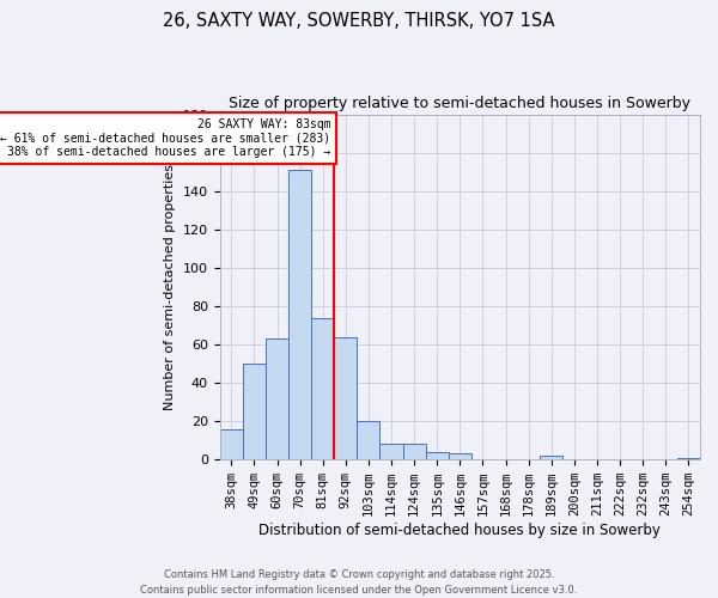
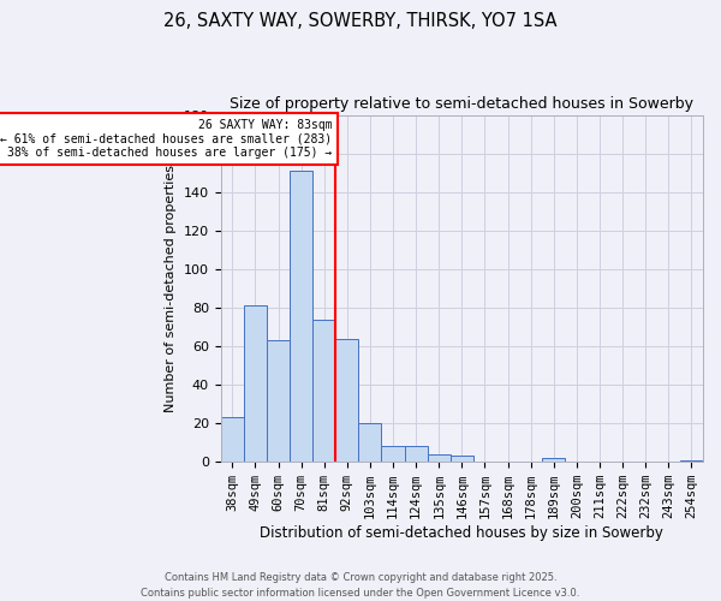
38sqm: 16 -> 23
49sqm: 50 -> 81
